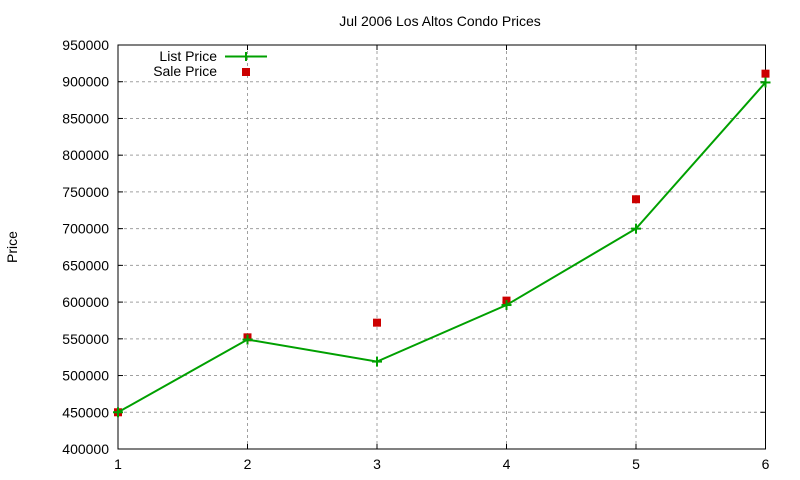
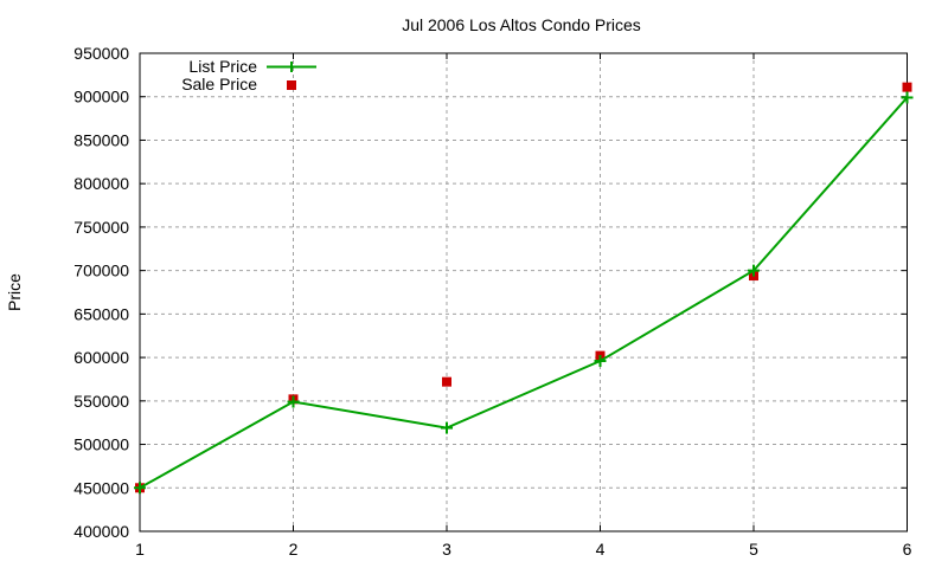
Sale Price/5: 740000 -> 690000
